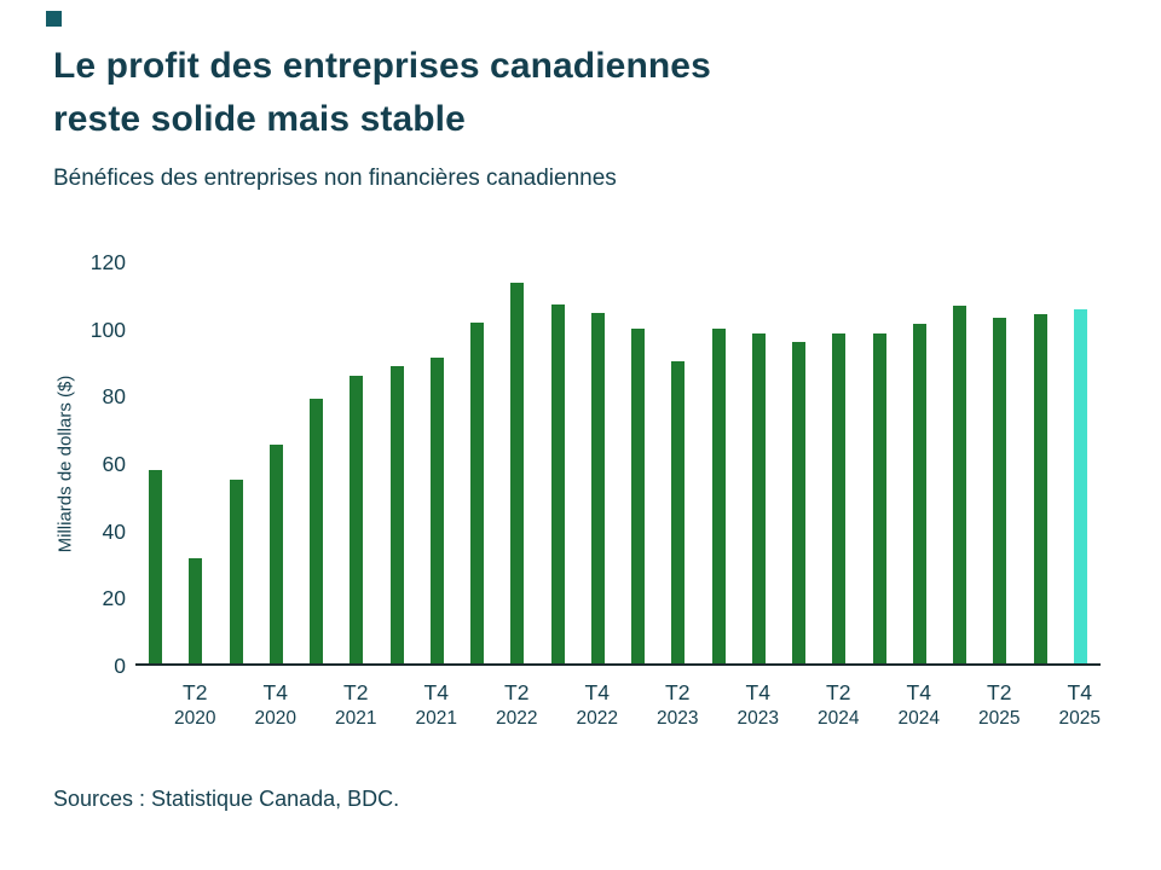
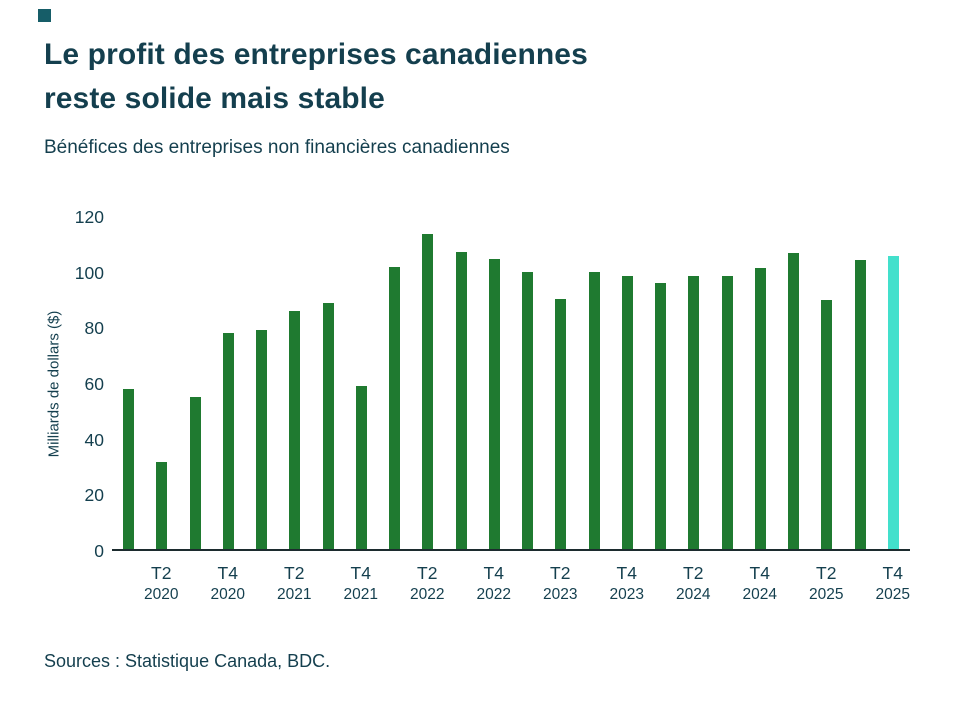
T4 2020: 66 -> 78
T4 2021: 92 -> 59
T2 2025: 104 -> 90
